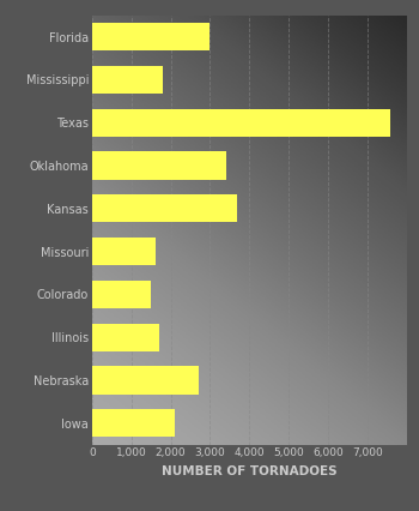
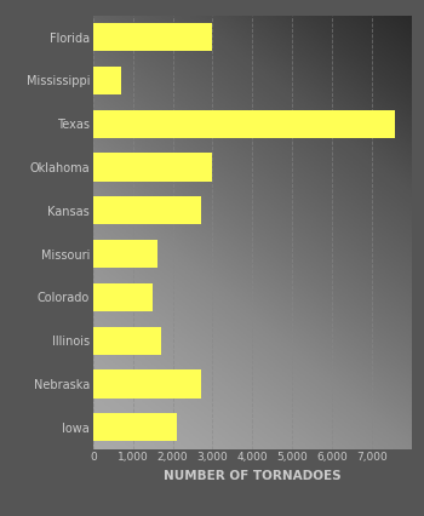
Mississippi: 1,800 -> 700
Oklahoma: 3,400 -> 3,000
Kansas: 3,700 -> 2,700
